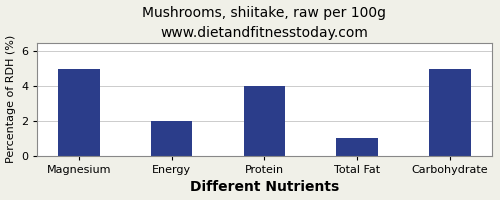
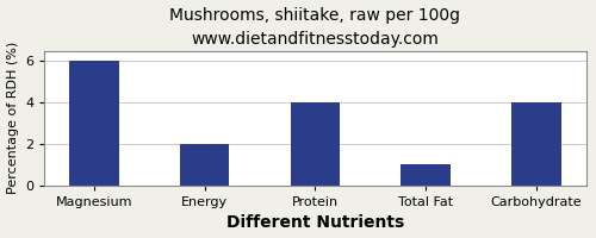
Magnesium: 5 -> 6
Carbohydrate: 5 -> 4
